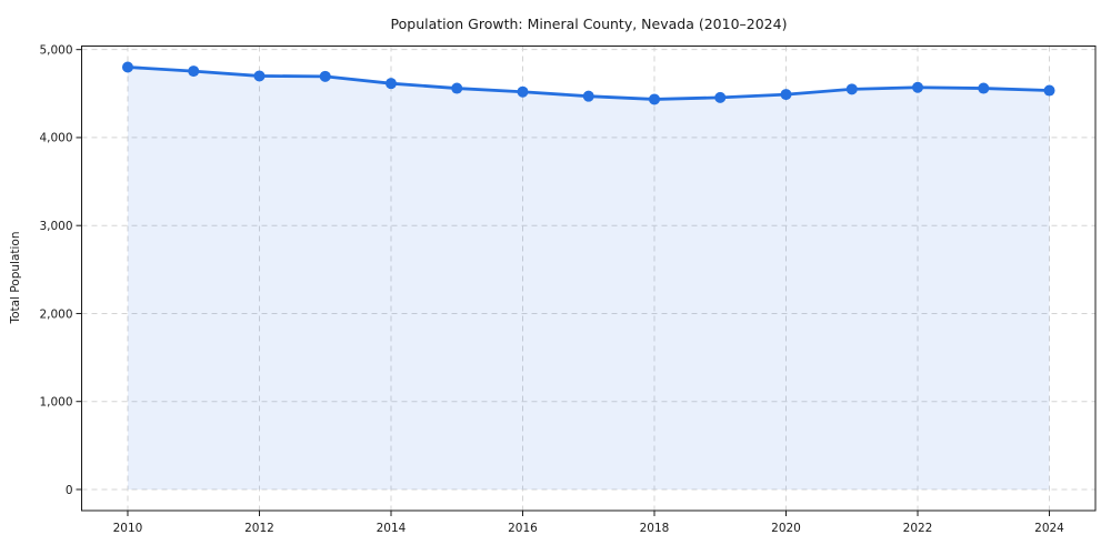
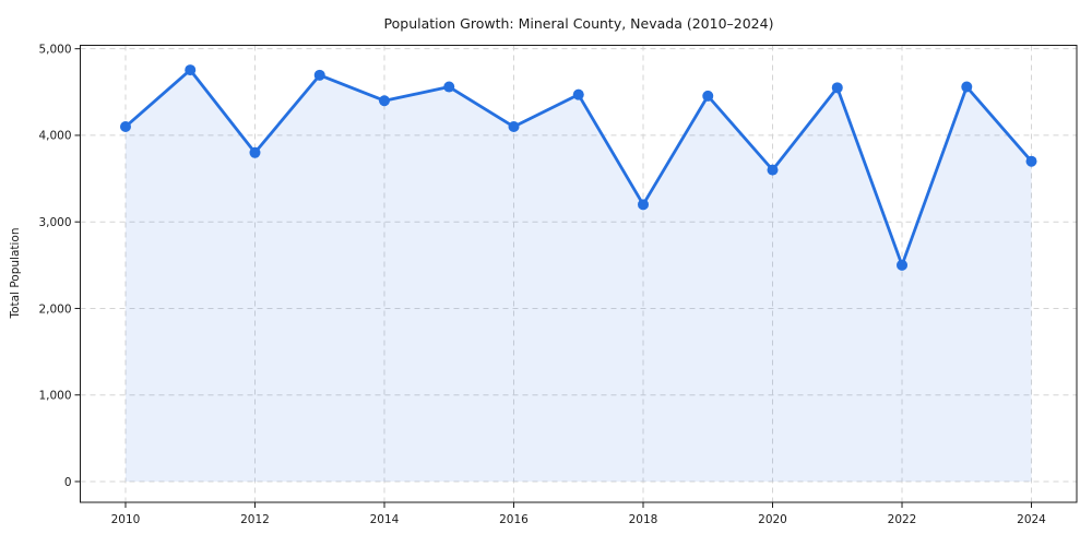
2010: 4800 -> 4100
2012: 4700 -> 3800
2014: 4600 -> 4400
2016: 4500 -> 4100
2018: 4400 -> 3200
2020: 4500 -> 3600
2022: 4600 -> 2500
2024: 4500 -> 3700
